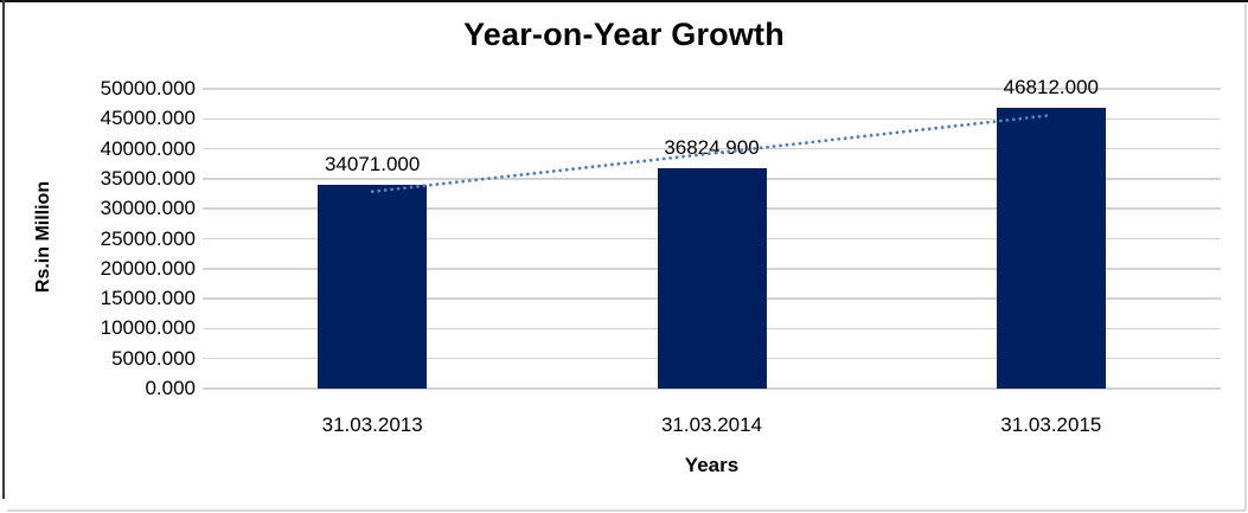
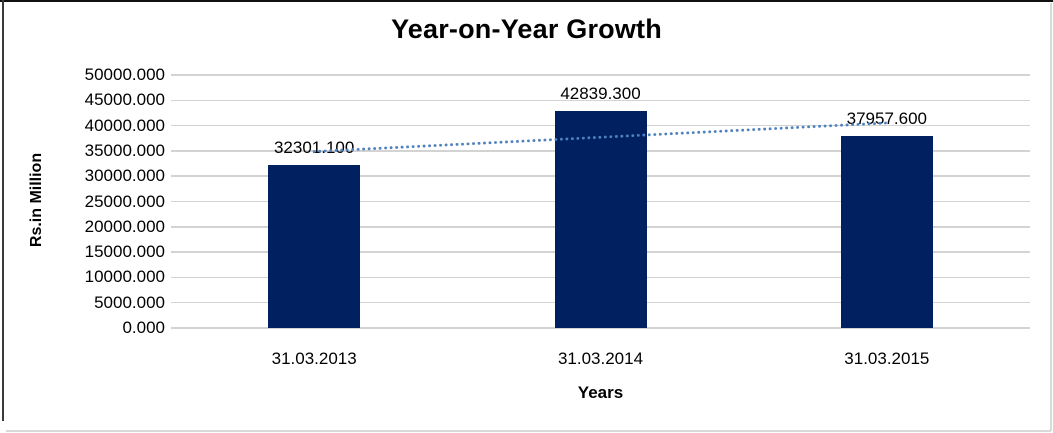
31.03.2013: 34071.000 -> 32301.100
31.03.2014: 36824.900 -> 42839.300
31.03.2015: 46812.000 -> 37957.600
